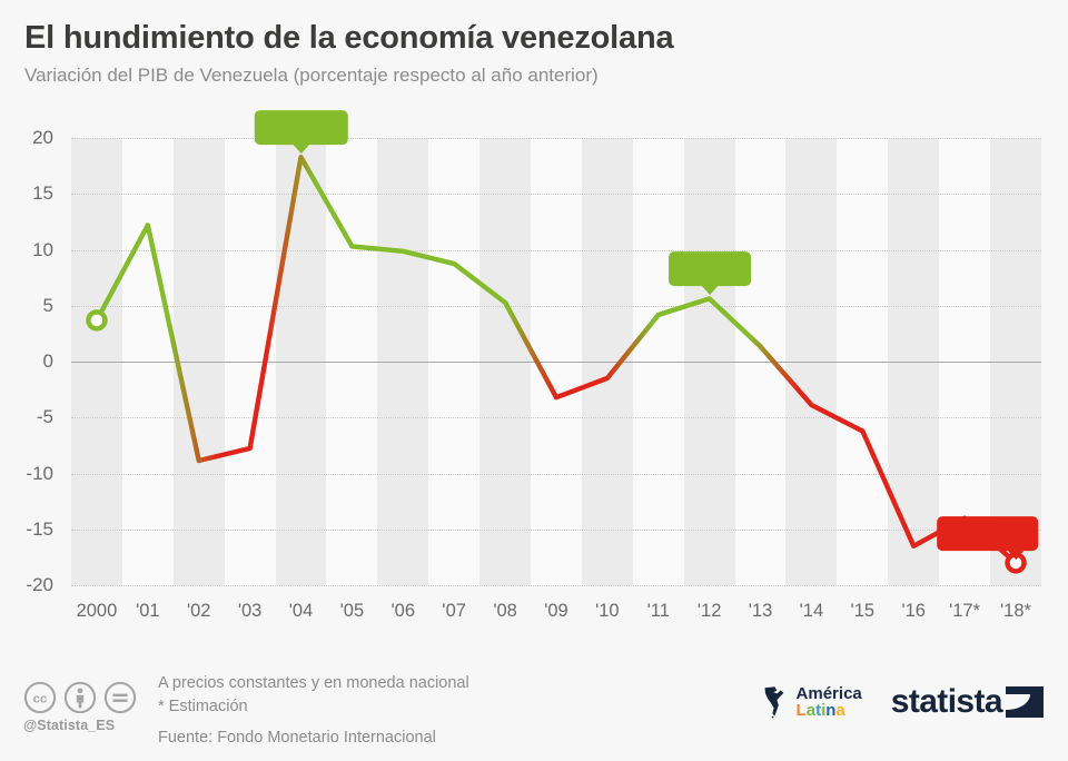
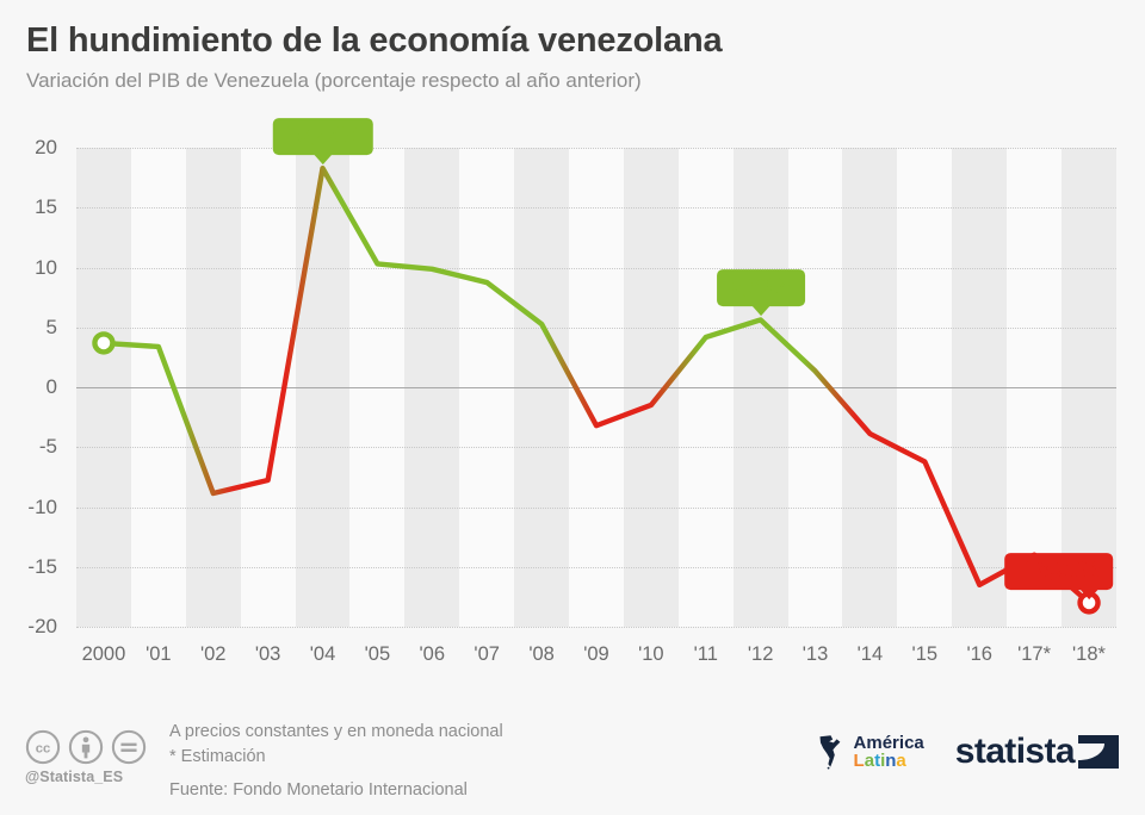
'01: 12.2 -> 3.4
